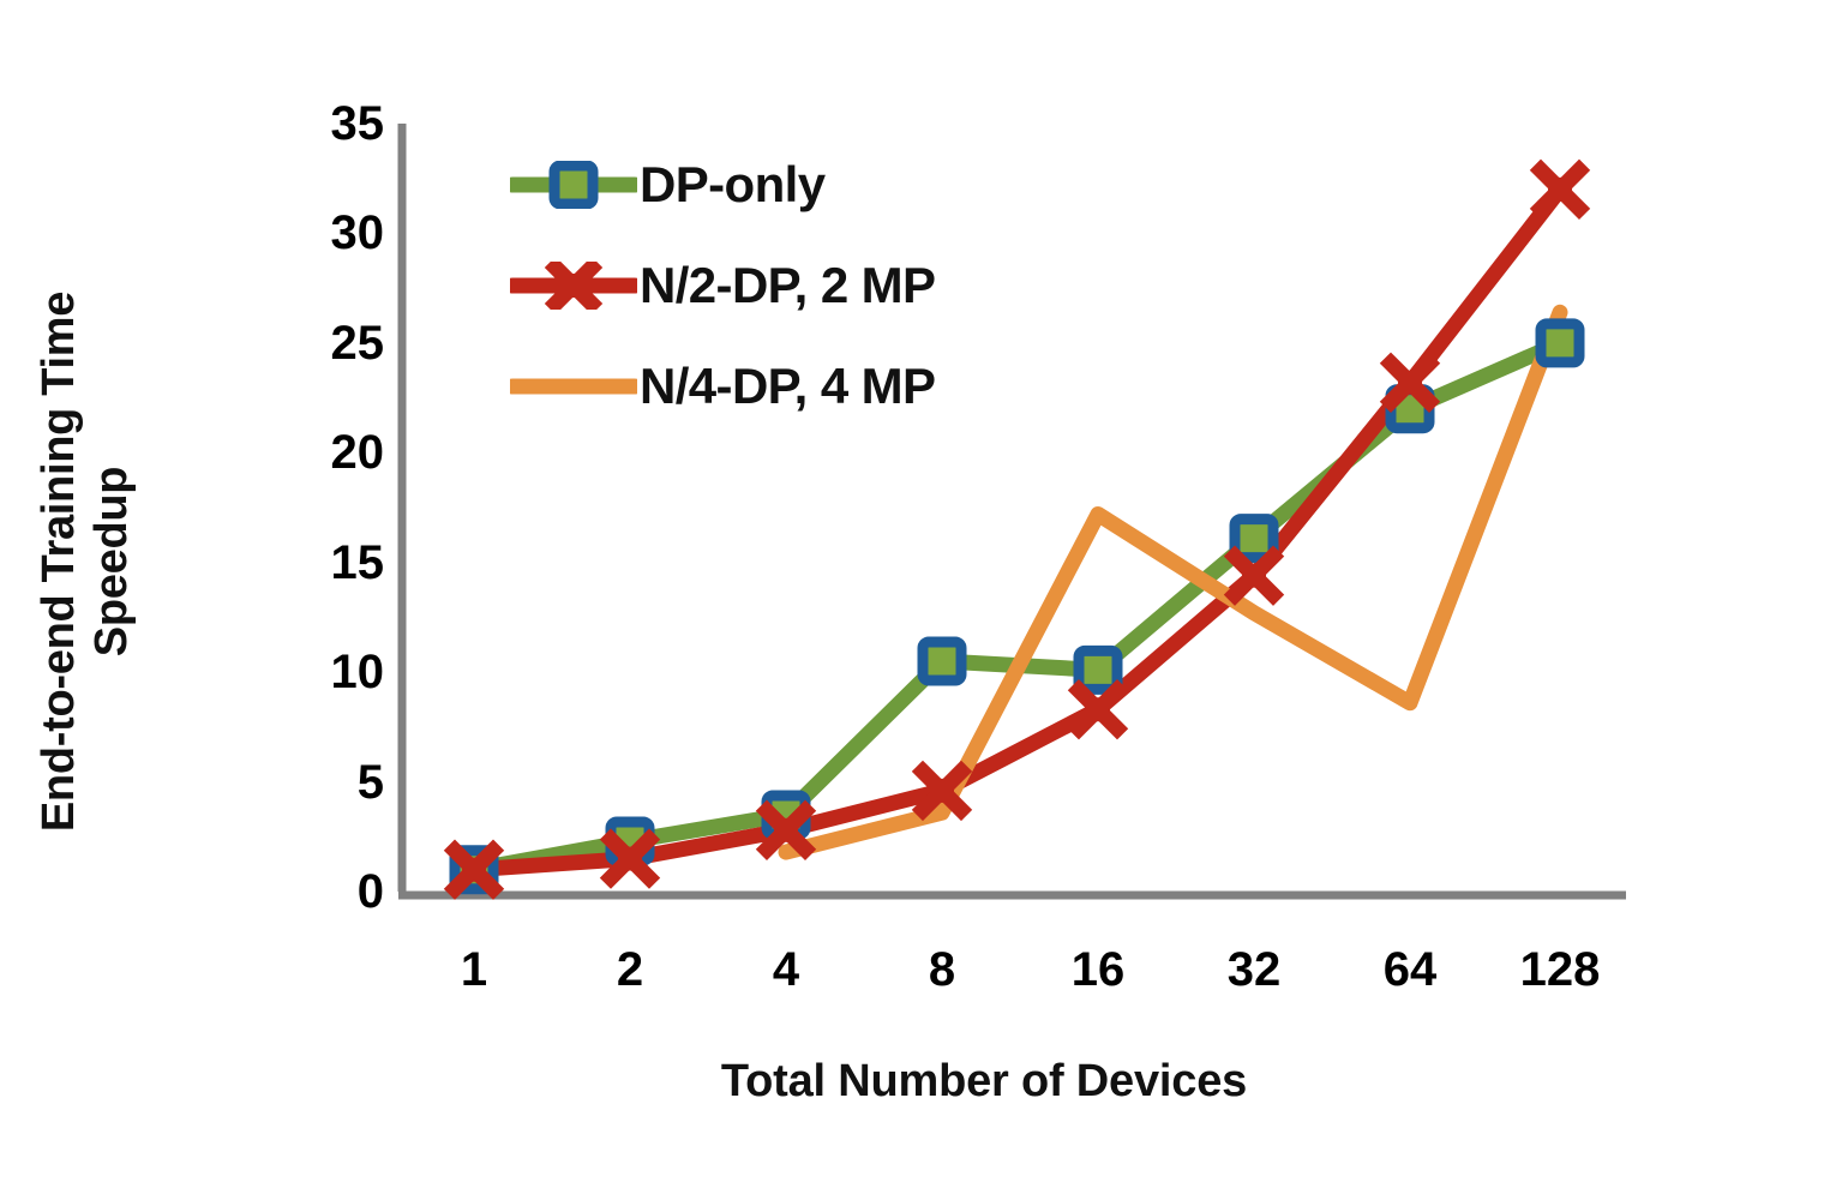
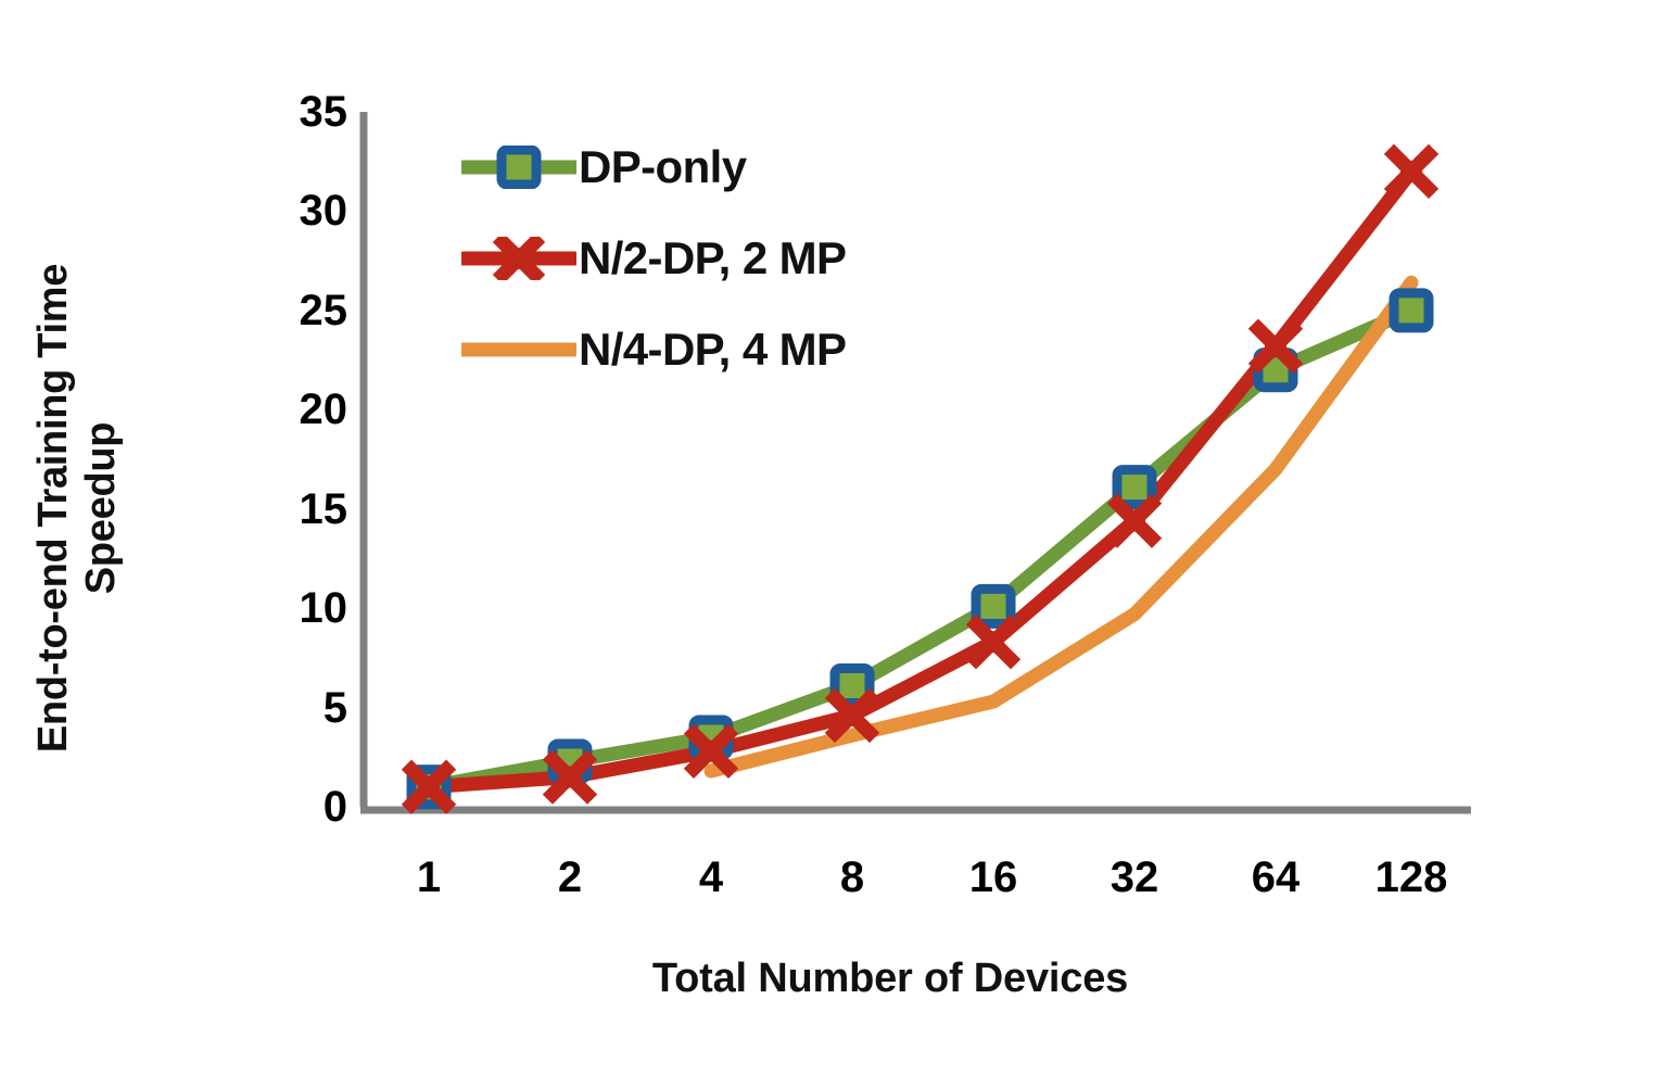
DP-only/8: 10.5 -> 6.1
N/4-DP, 4 MP/16: 17.2 -> 5.3
N/4-DP, 4 MP/32: 12.7 -> 9.7
N/4-DP, 4 MP/64: 8.6 -> 17.0
